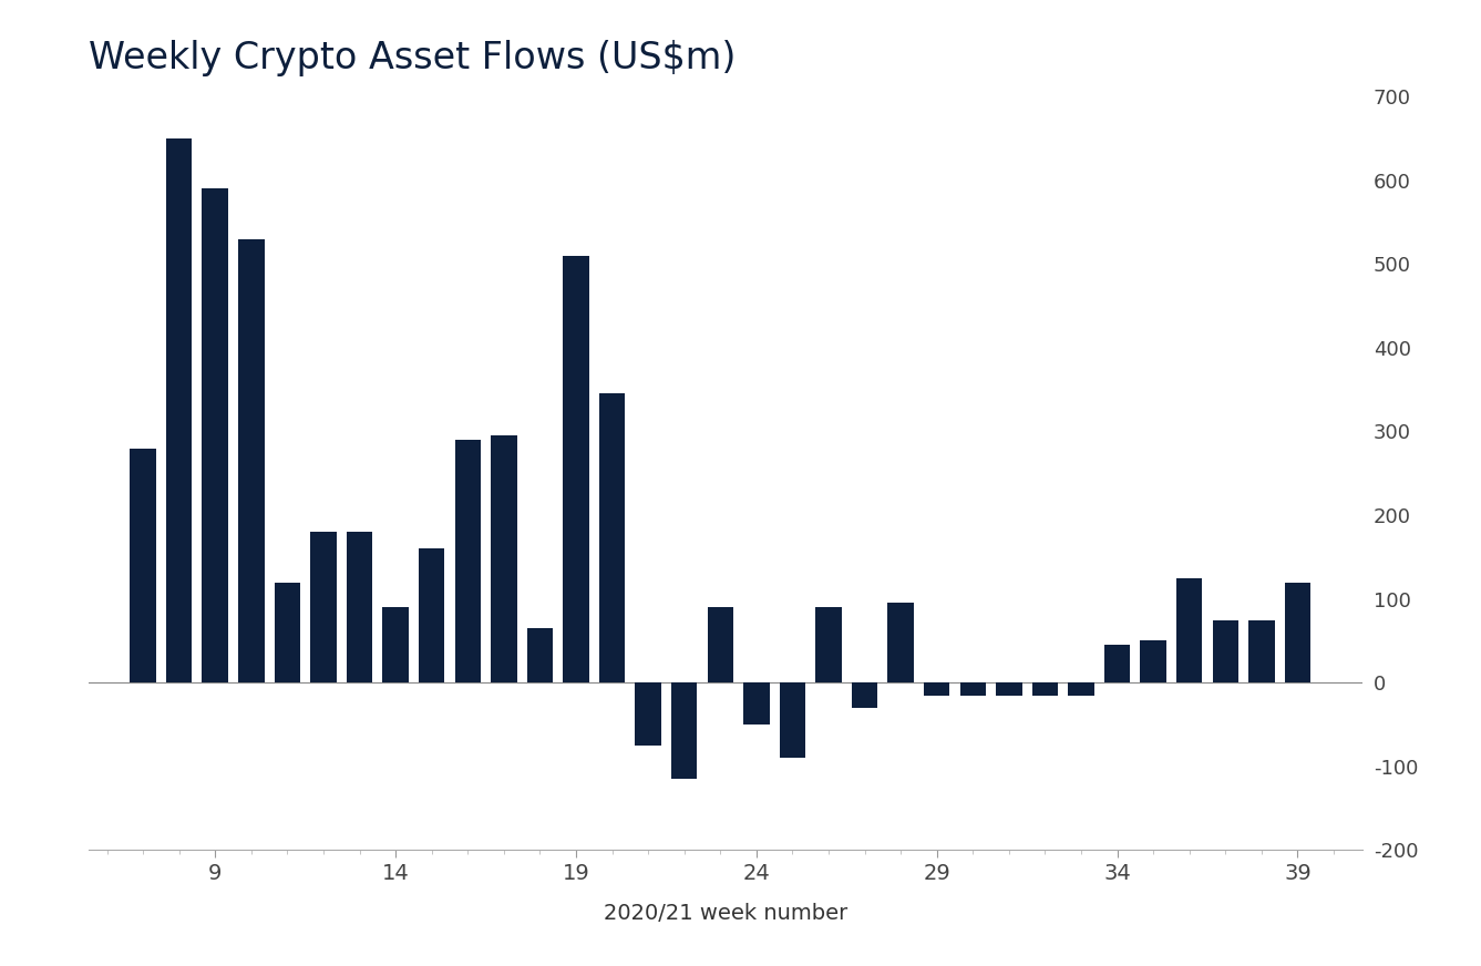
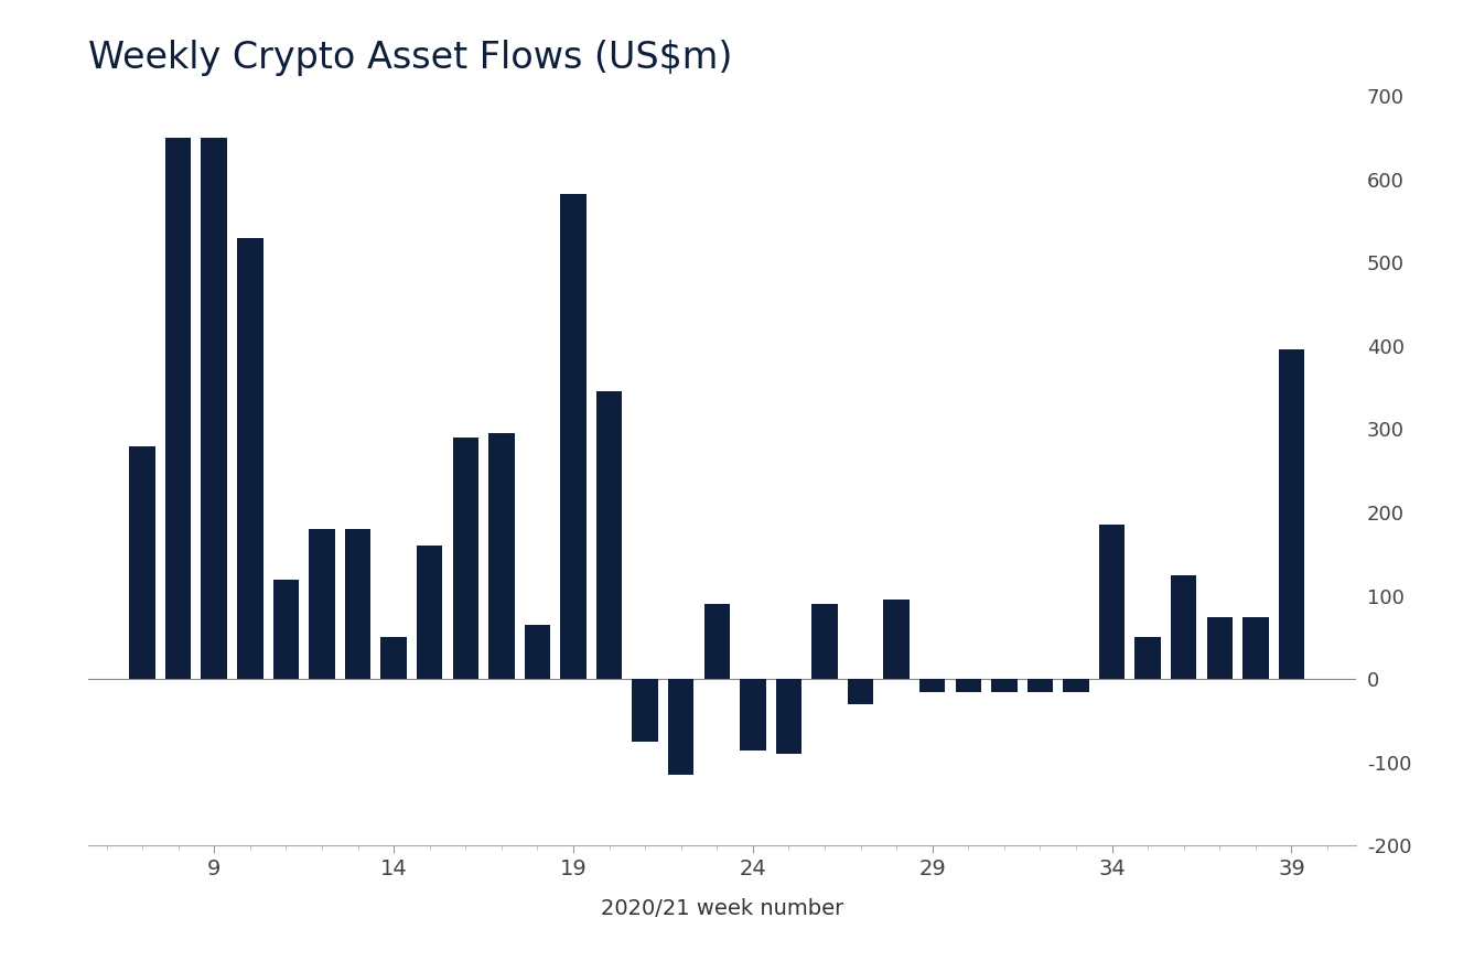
9: 590 -> 650
14: 90 -> 50
19: 510 -> 582
24: -50 -> -86
34: 45 -> 186
39: 120 -> 396
